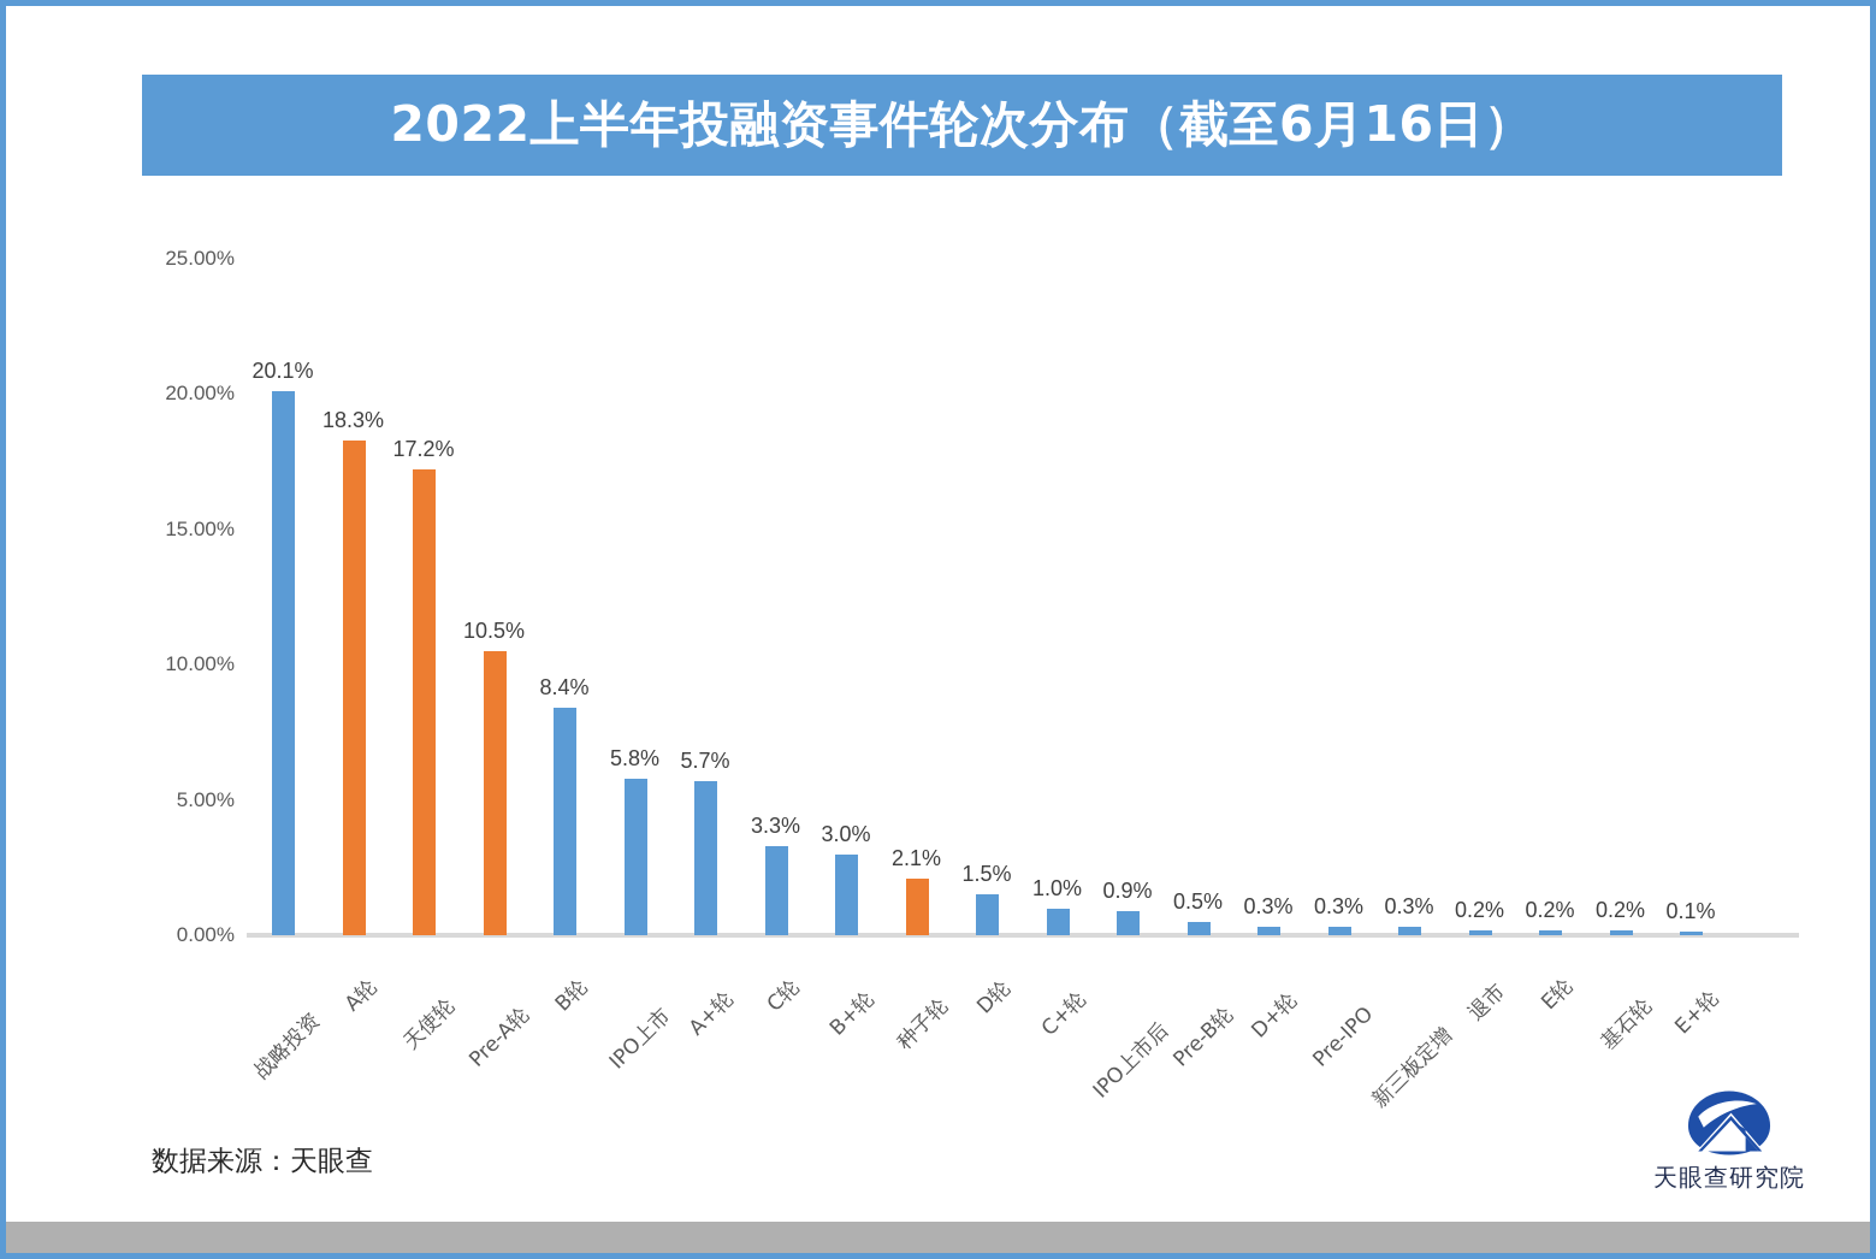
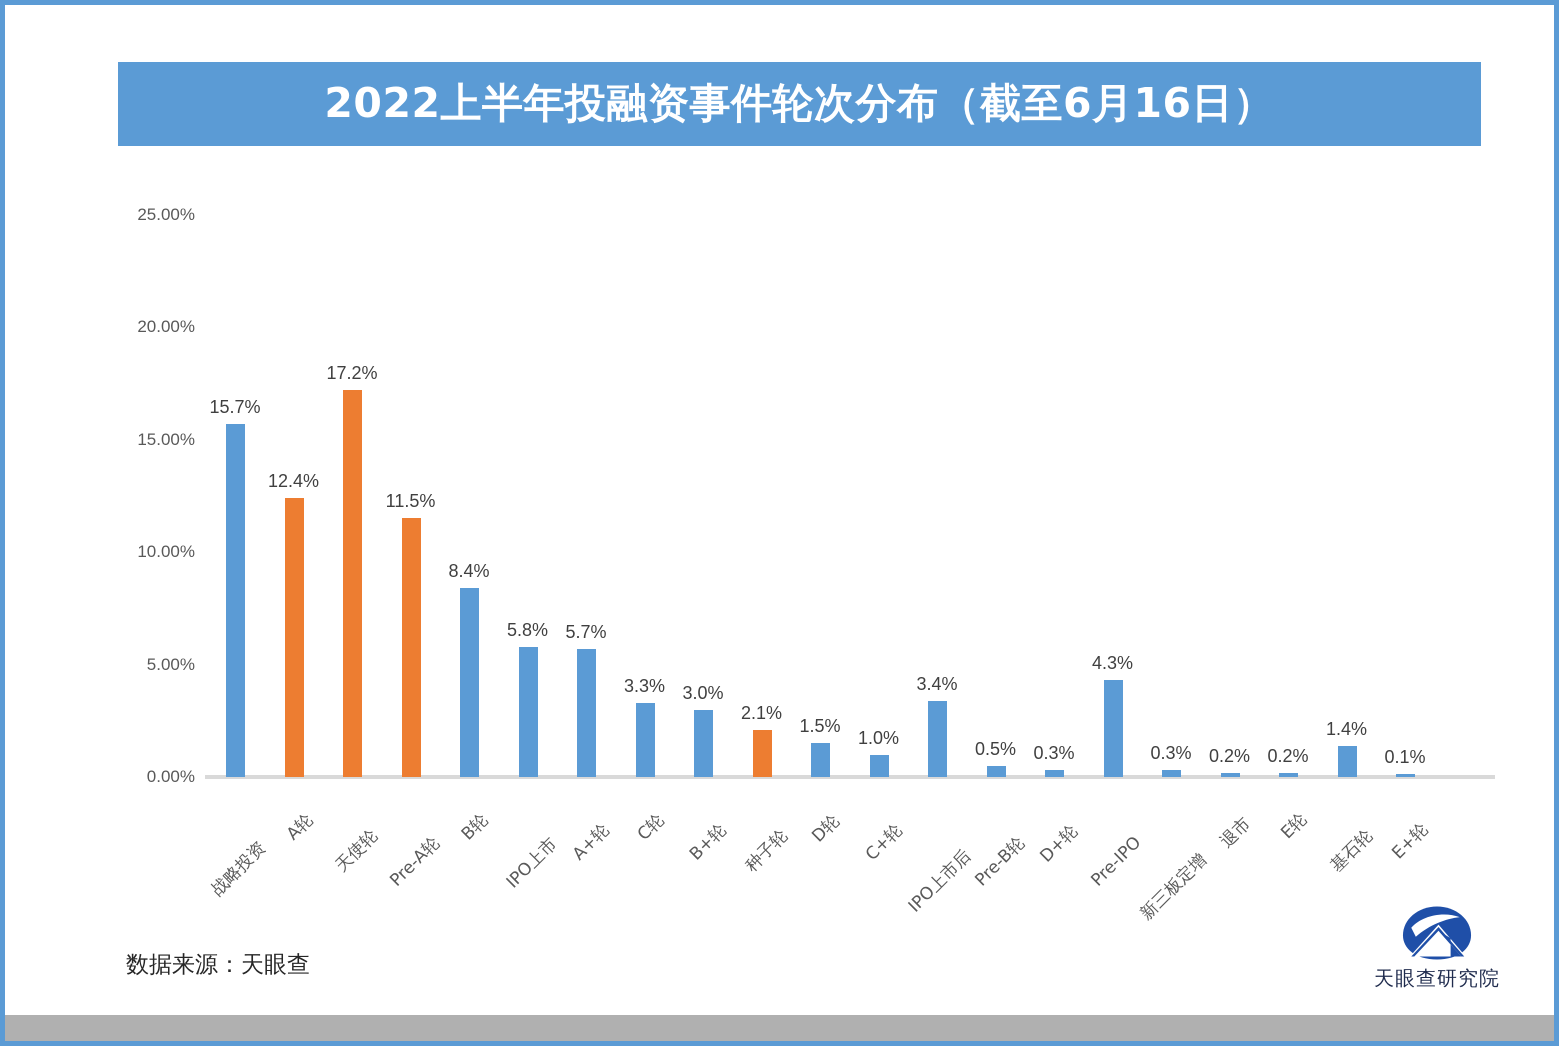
战略投资: 20.1% -> 15.7%
A轮: 18.3% -> 12.4%
Pre-A轮: 10.5% -> 11.5%
IPO上市后: 0.9% -> 3.4%
Pre-IPO: 0.3% -> 4.3%
基石轮: 0.2% -> 1.4%
